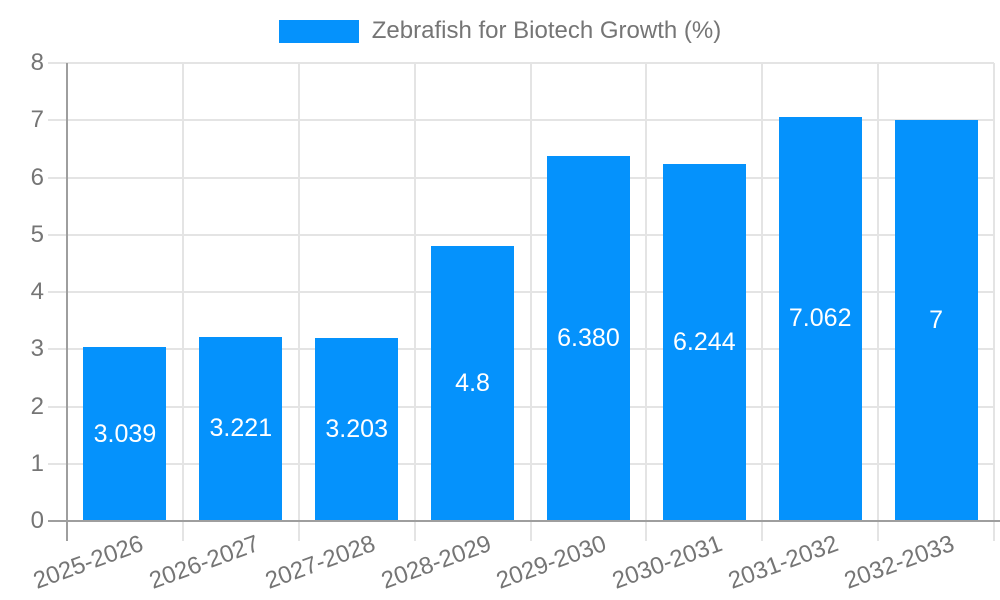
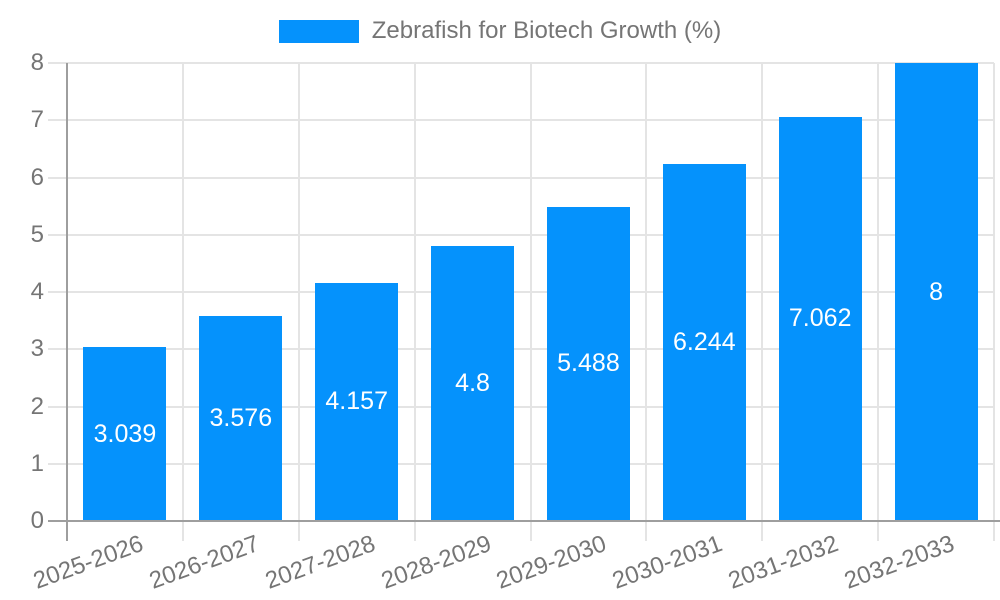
2026-2027: 3.221 -> 3.576
2027-2028: 3.203 -> 4.157
2029-2030: 6.380 -> 5.488
2032-2033: 7 -> 8
